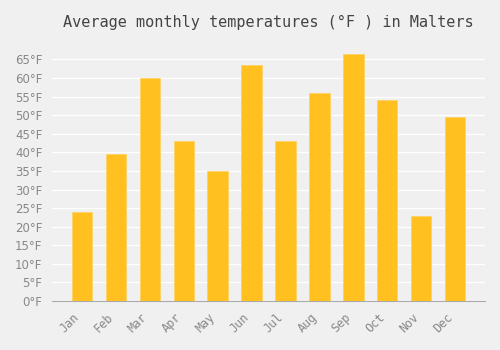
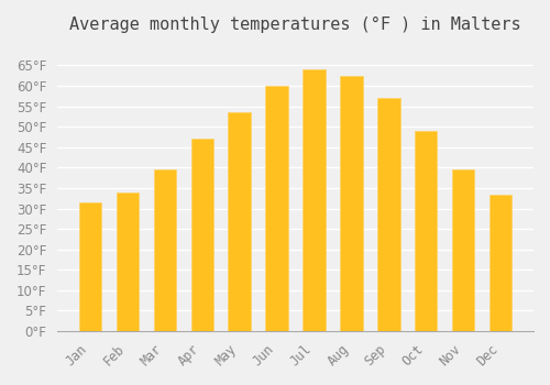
Jan: 24.0°F -> 31.5°F
Feb: 39.5°F -> 34.0°F
Mar: 60.0°F -> 39.5°F
Apr: 43.0°F -> 47.0°F
May: 35.0°F -> 53.5°F
Jun: 63.5°F -> 60.0°F
Jul: 43.0°F -> 64.0°F
Aug: 56.0°F -> 62.5°F
Sep: 66.5°F -> 57.0°F
Oct: 54.0°F -> 49.0°F
Nov: 23.0°F -> 39.5°F
Dec: 49.5°F -> 33.5°F
